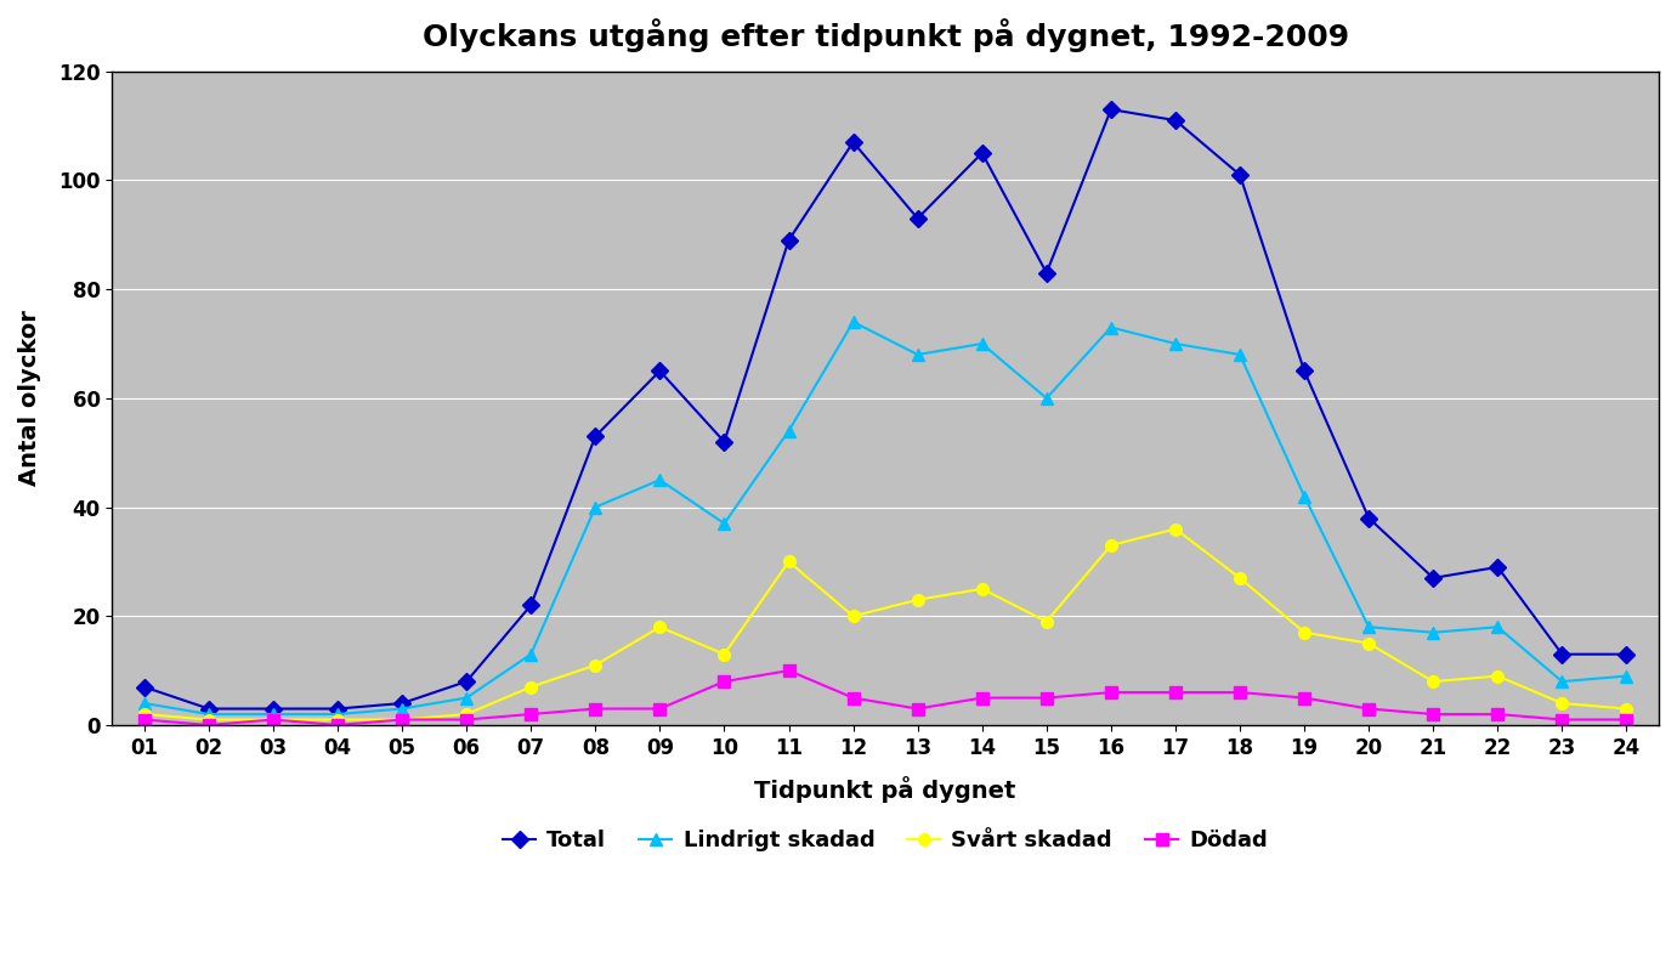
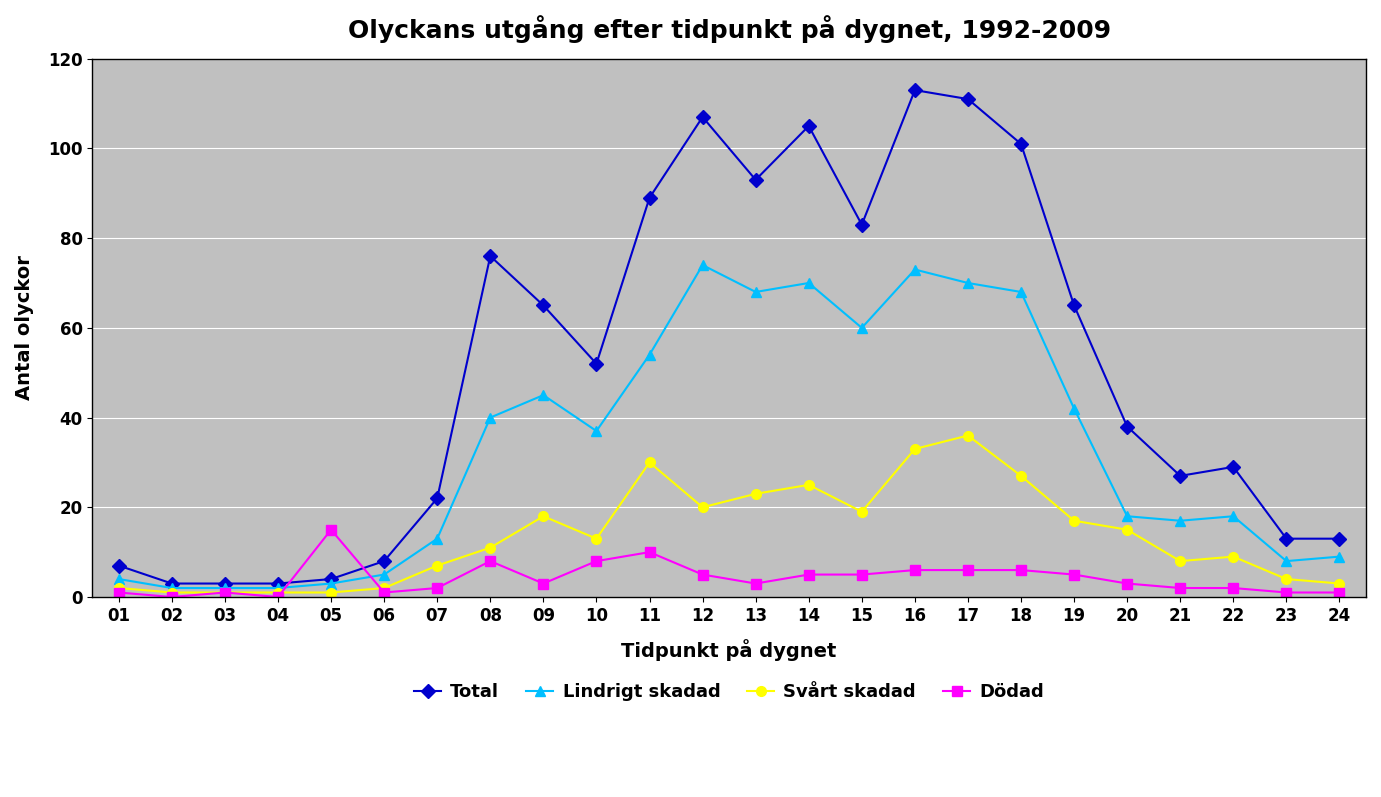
Dödad/05: 1 -> 15
Total/08: 53 -> 76
Dödad/08: 3 -> 8
